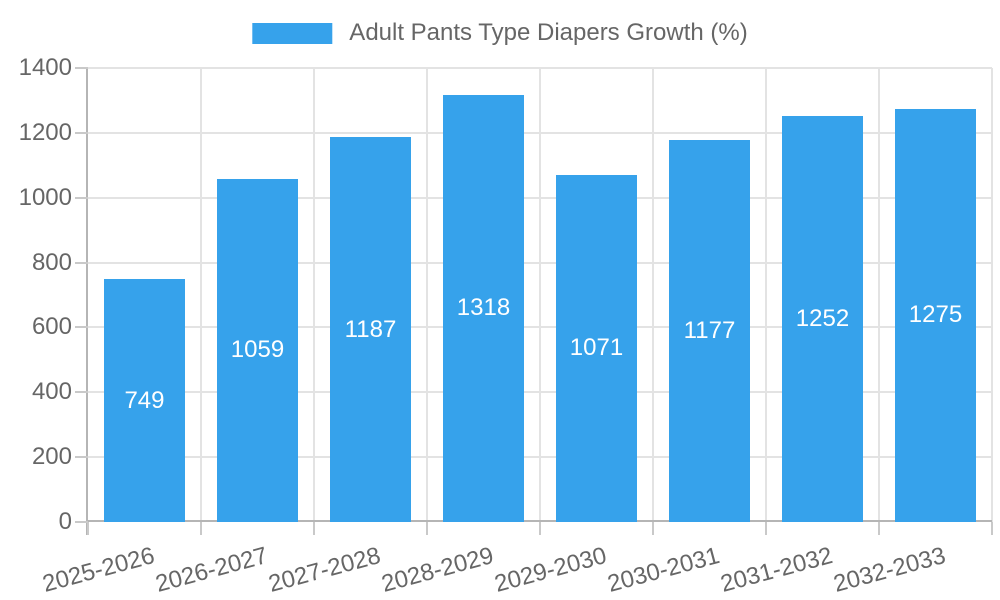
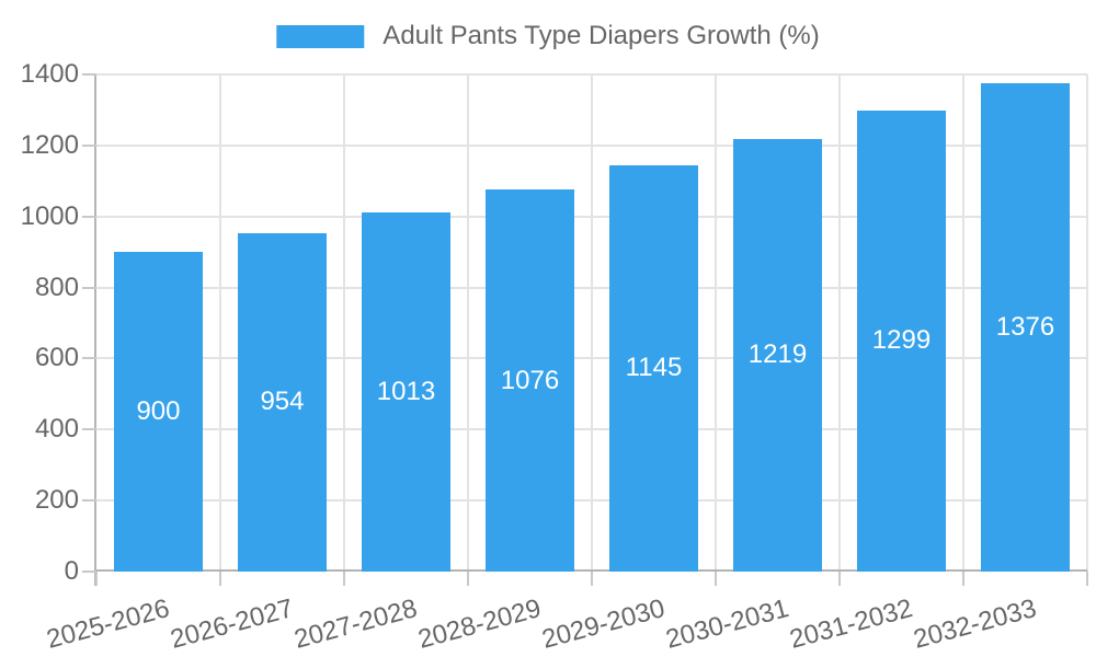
2025-2026: 749 -> 900
2026-2027: 1059 -> 954
2027-2028: 1187 -> 1013
2028-2029: 1318 -> 1076
2029-2030: 1071 -> 1145
2030-2031: 1177 -> 1219
2031-2032: 1252 -> 1299
2032-2033: 1275 -> 1376
